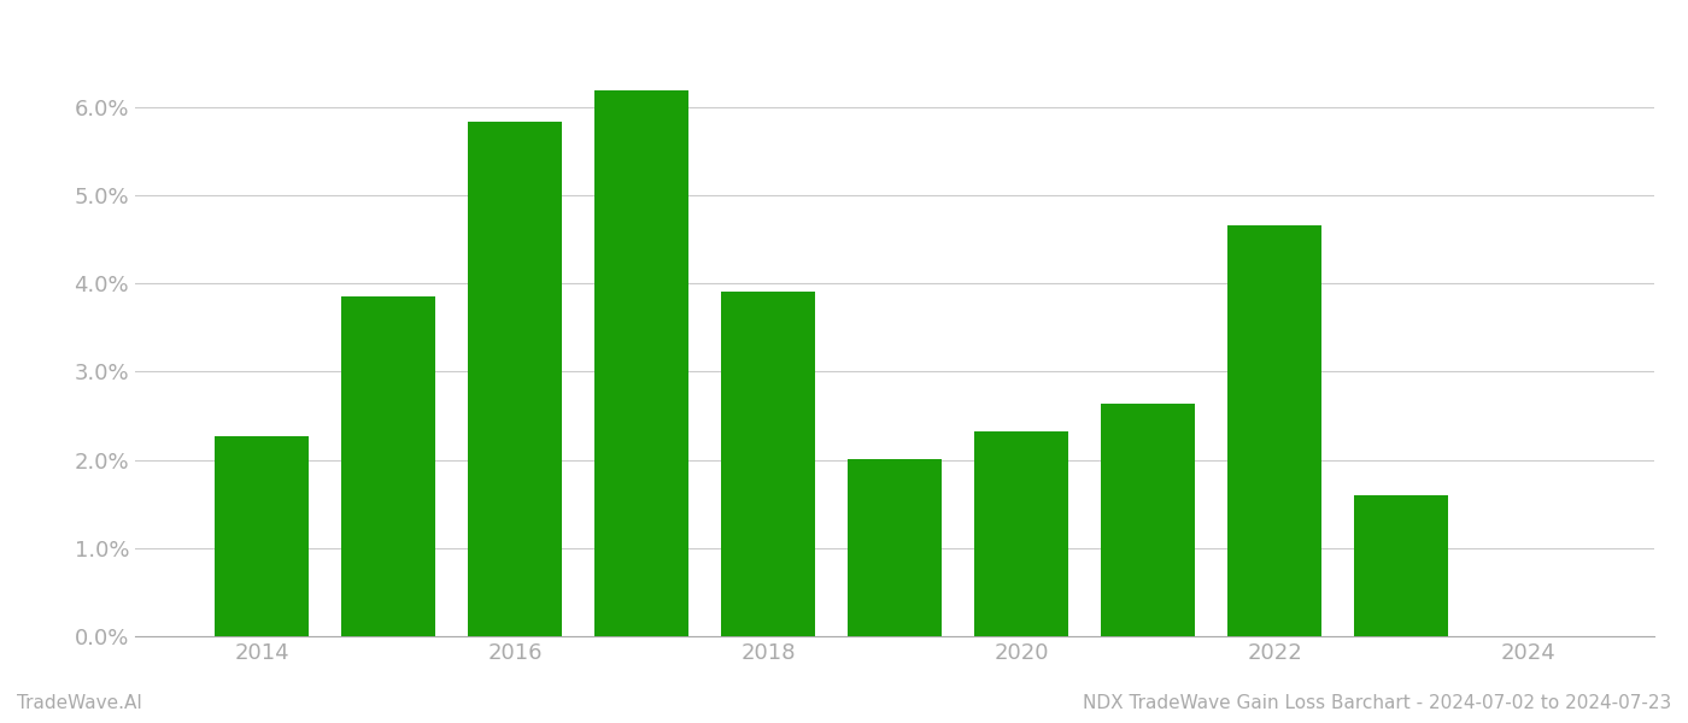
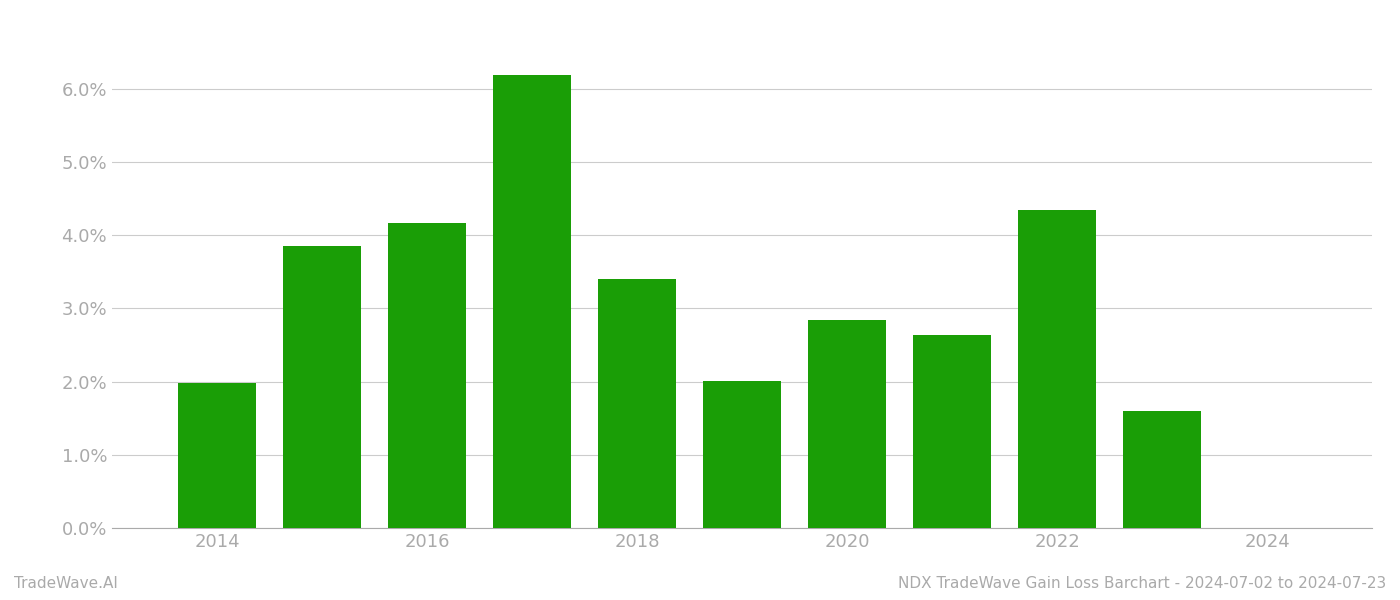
2014: 2.26% -> 1.98%
2016: 5.83% -> 4.16%
2018: 3.90% -> 3.40%
2020: 2.32% -> 2.84%
2022: 4.65% -> 4.34%
